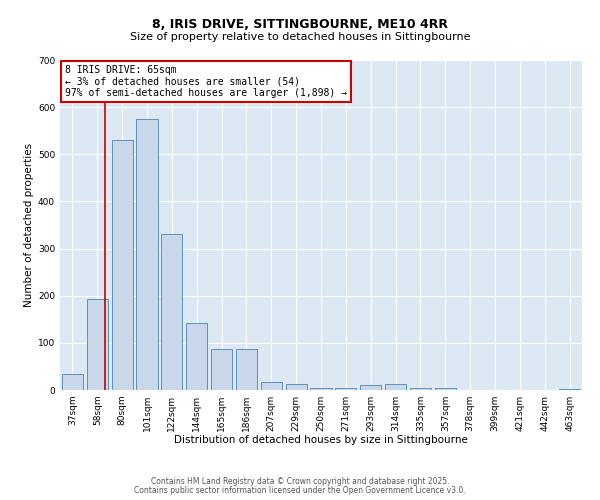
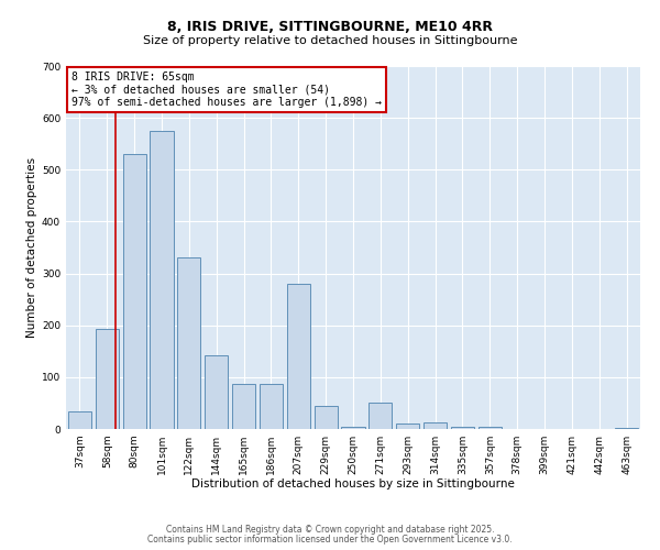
207sqm: 17 -> 280
229sqm: 13 -> 45
271sqm: 5 -> 50
